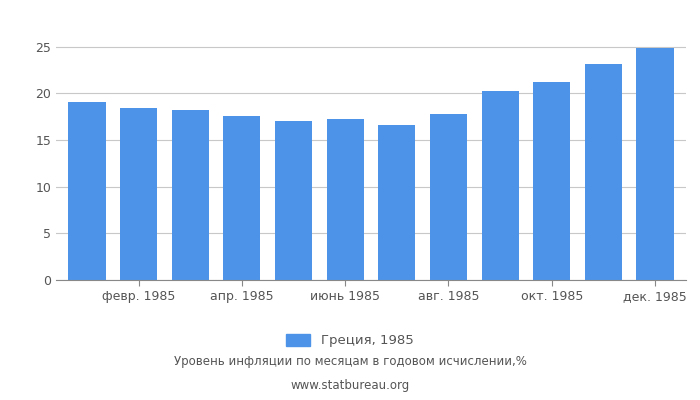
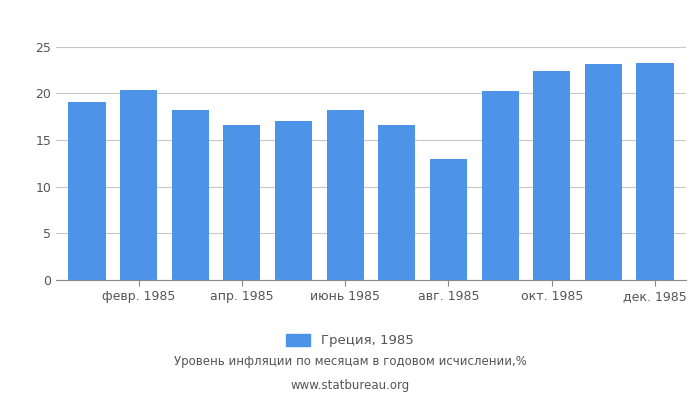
февр. 1985: 18.4 -> 20.4
апр. 1985: 17.6 -> 16.6
июнь 1985: 17.2 -> 18.2
авг. 1985: 17.8 -> 13.0
окт. 1985: 21.2 -> 22.4
дек. 1985: 24.9 -> 23.2
